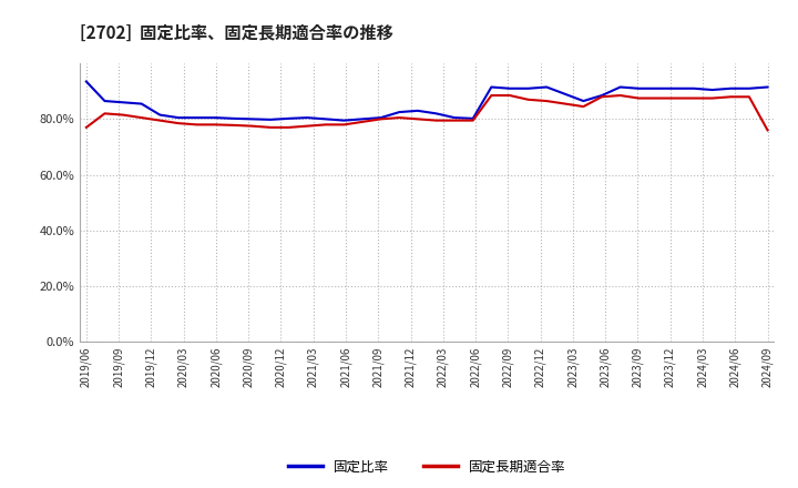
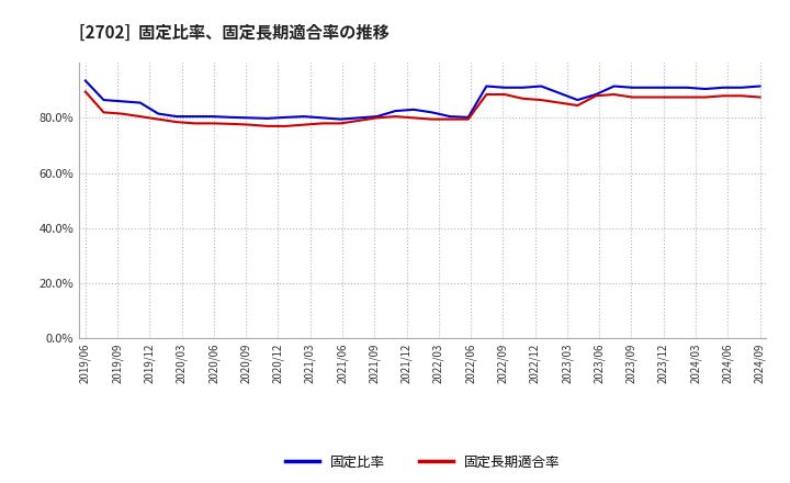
固定長期適合率/2019/06: 77.0% -> 89.5%
固定長期適合率/2024/09: 76.0% -> 87.5%
